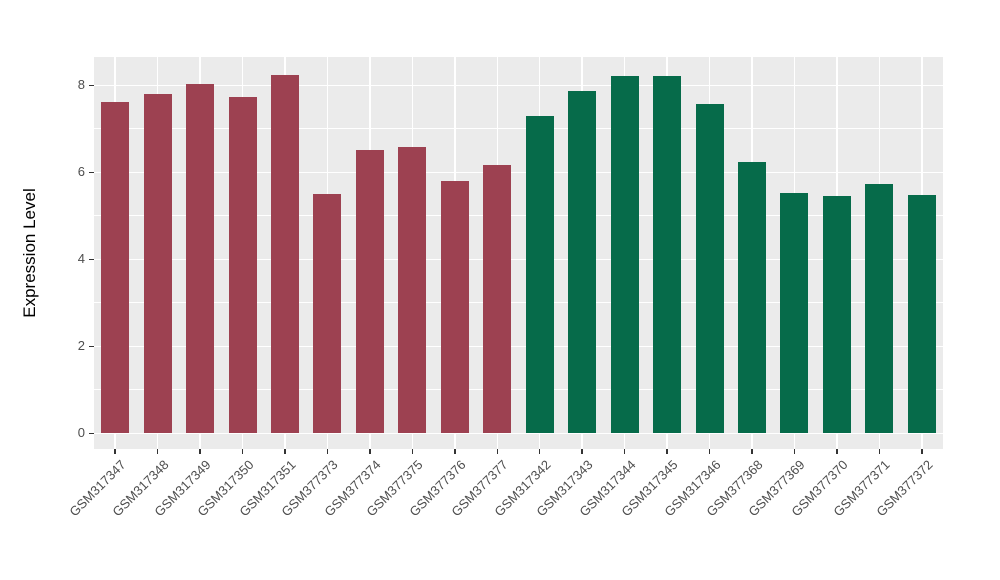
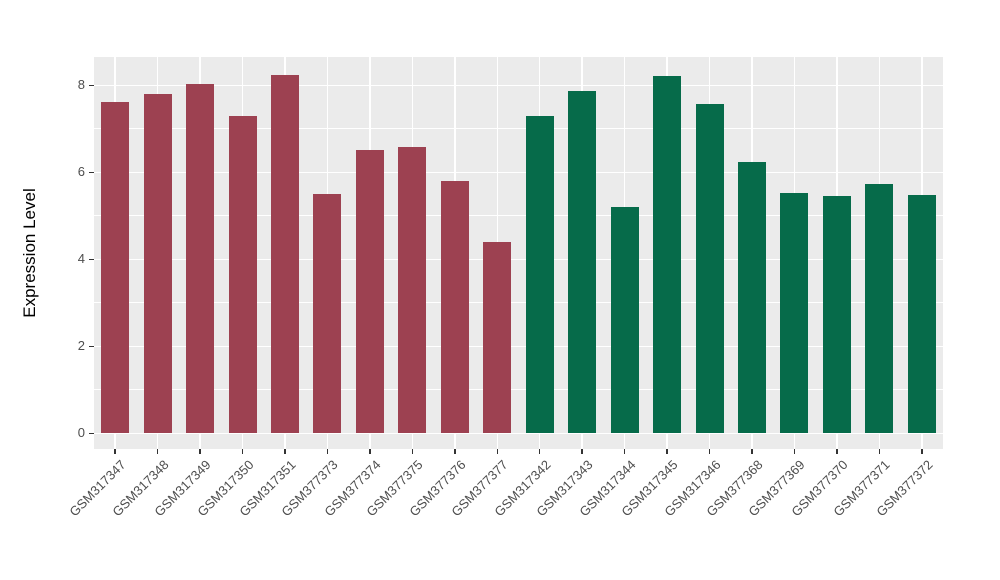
GSM317350: 7.7 -> 7.3
GSM377377: 6.2 -> 4.4
GSM317344: 8.2 -> 5.2
